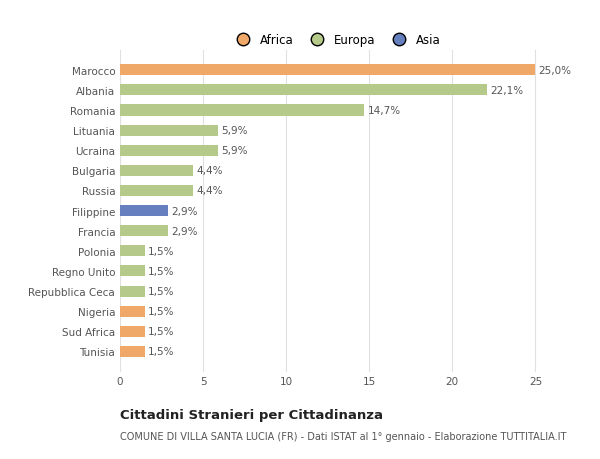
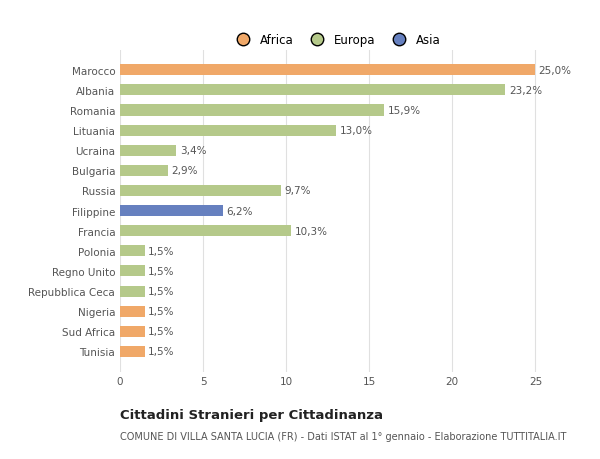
Albania: 22,1% -> 23,2%
Romania: 14,7% -> 15,9%
Lituania: 5,9% -> 13,0%
Ucraina: 5,9% -> 3,4%
Bulgaria: 4,4% -> 2,9%
Russia: 4,4% -> 9,7%
Filippine: 2,9% -> 6,2%
Francia: 2,9% -> 10,3%
